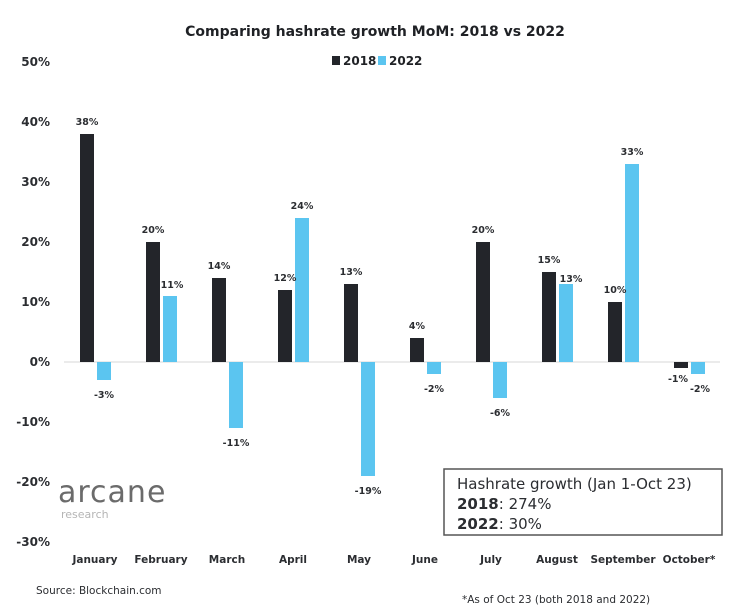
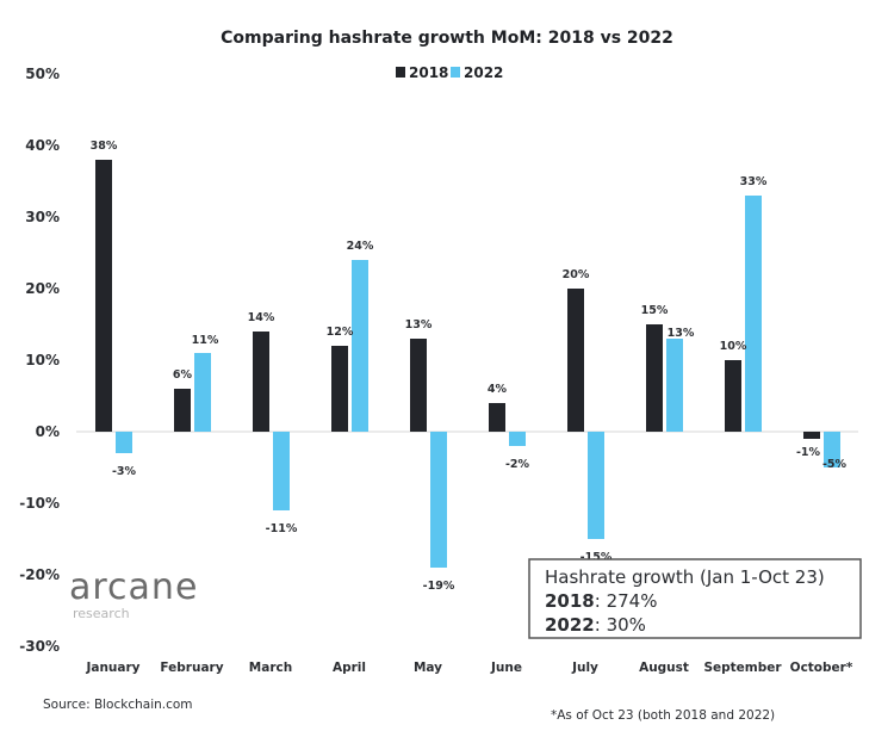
2018/February: 20% -> 6%
2022/July: -6% -> -15%
2022/October*: -2% -> -5%
